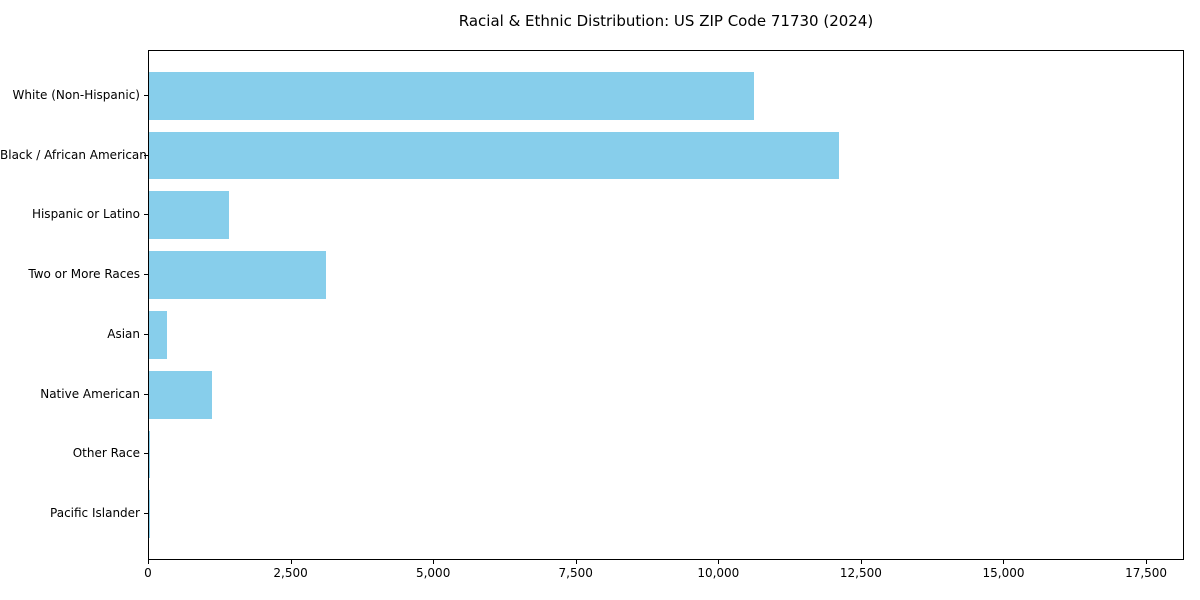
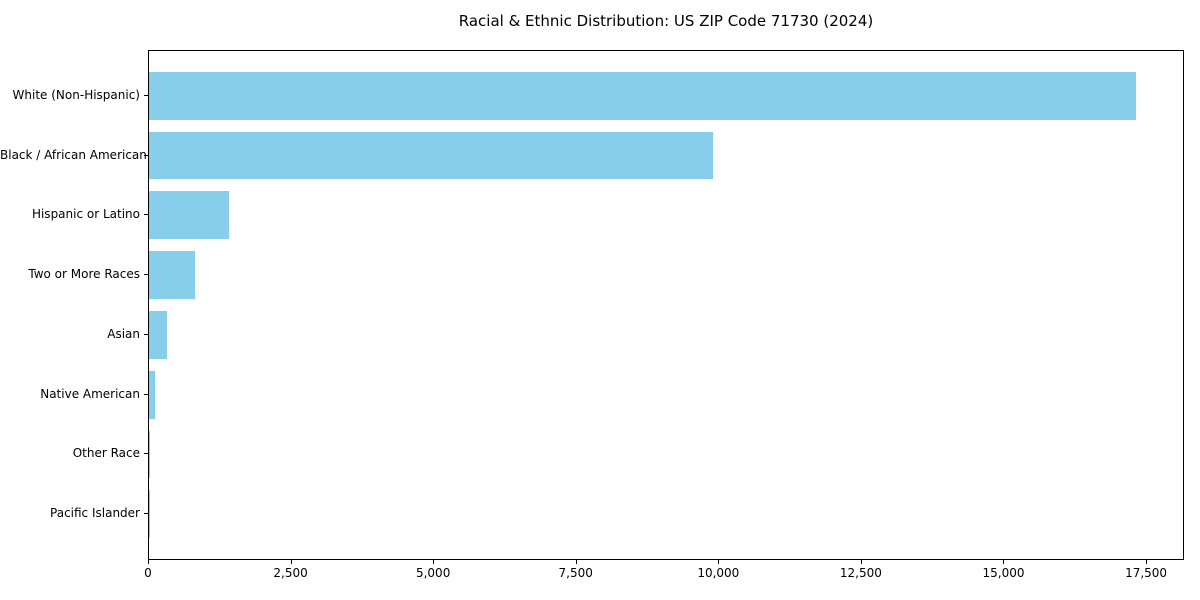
White (Non-Hispanic): 10600 -> 17300
Black / African American: 12100 -> 9900
Two or More Races: 3100 -> 800
Native American: 1100 -> 100
